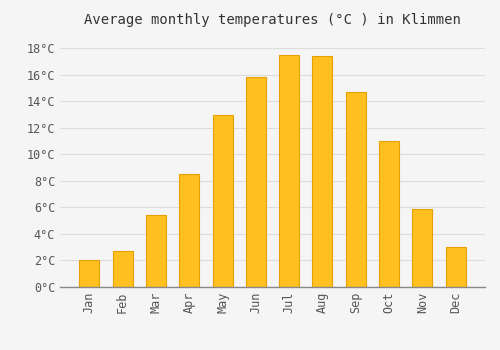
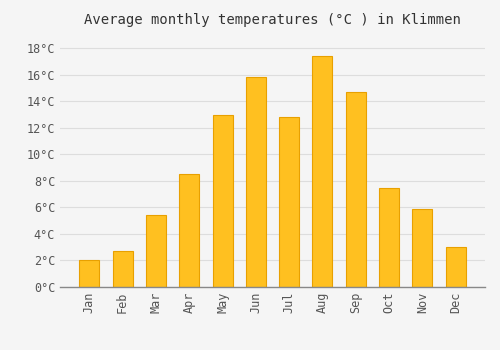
Jul: 17.5°C -> 12.8°C
Oct: 11.0°C -> 7.5°C
